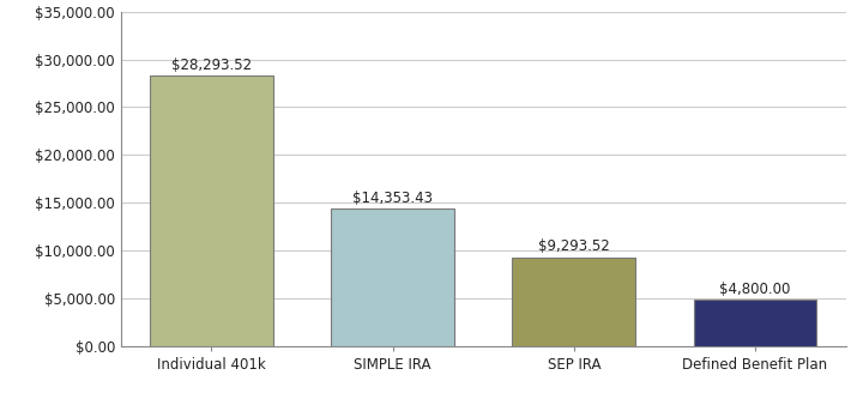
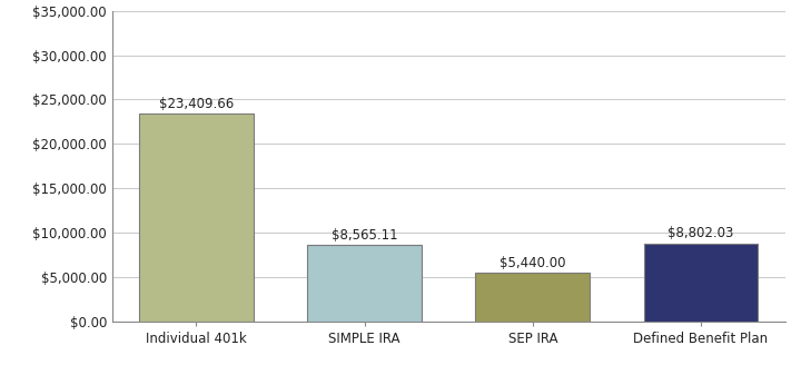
Individual 401k: $28,293.52 -> $23,409.66
SIMPLE IRA: $14,353.43 -> $8,565.11
SEP IRA: $9,293.52 -> $5,440.00
Defined Benefit Plan: $4,800.00 -> $8,802.03
